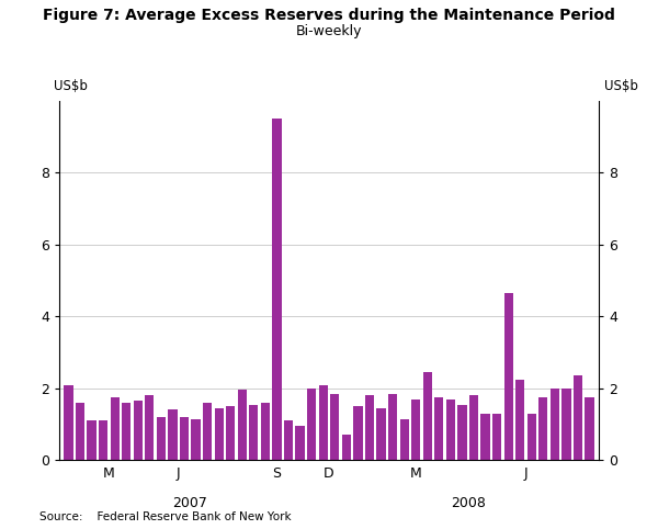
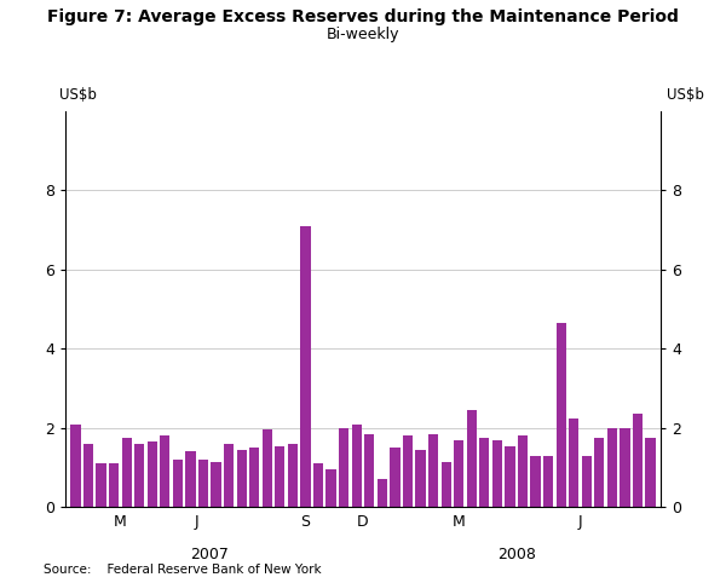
S: 9.50 -> 7.10
